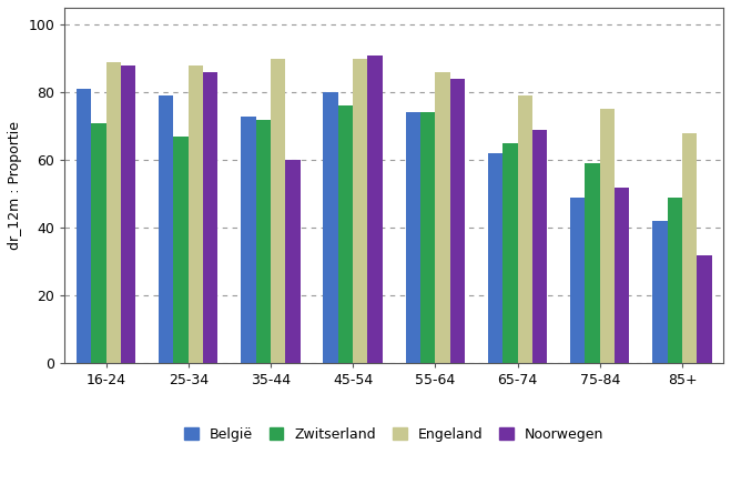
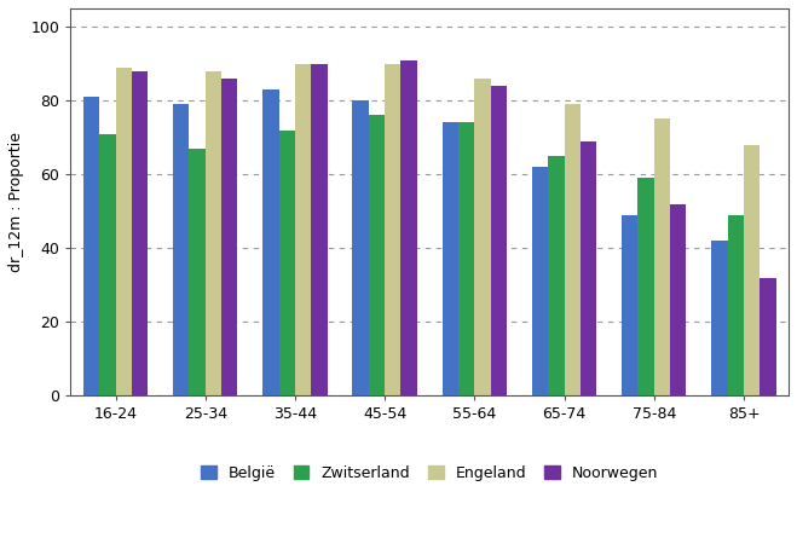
België/35-44: 73 -> 83
Noorwegen/35-44: 60 -> 90
